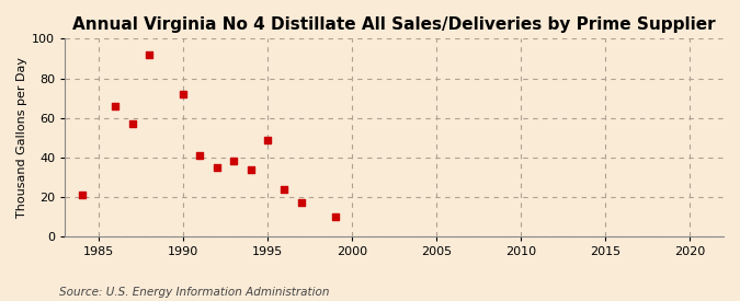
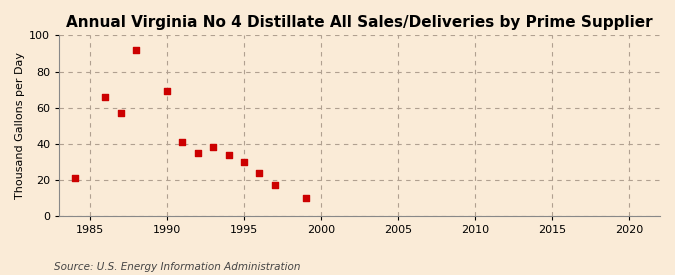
1990: 72 -> 69
1995: 49 -> 30
